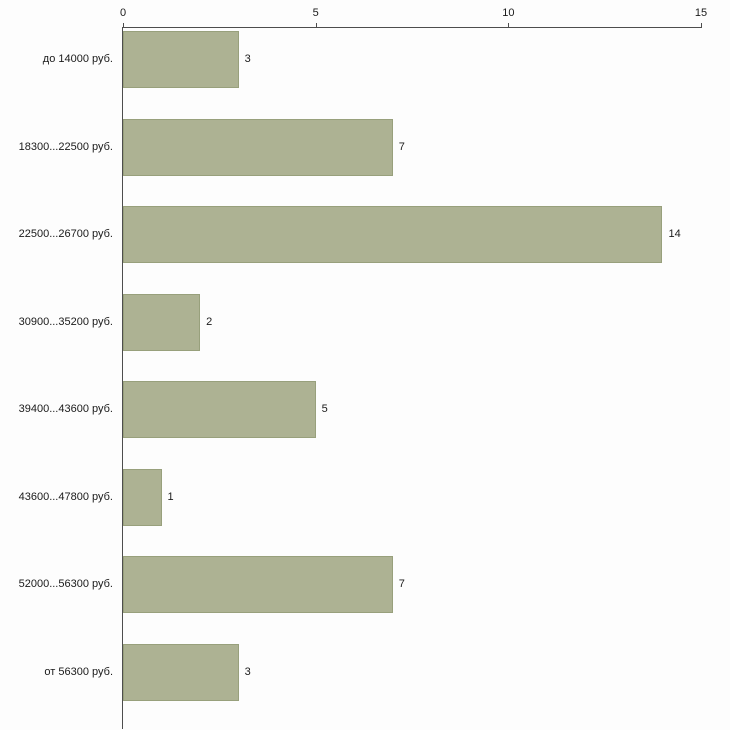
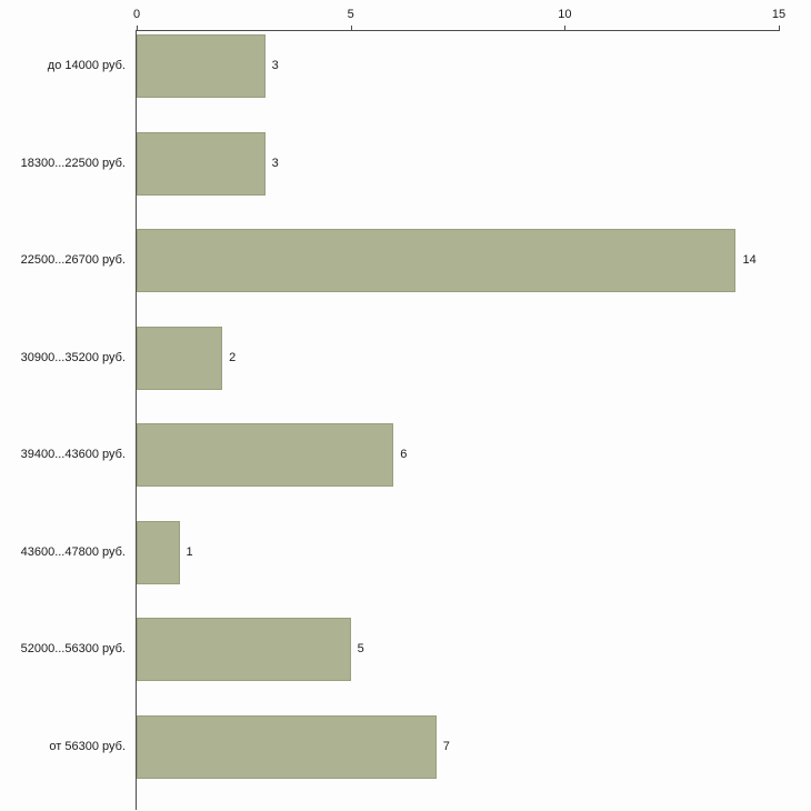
18300...22500 руб.: 7 -> 3
39400...43600 руб.: 5 -> 6
52000...56300 руб.: 7 -> 5
от 56300 руб.: 3 -> 7
